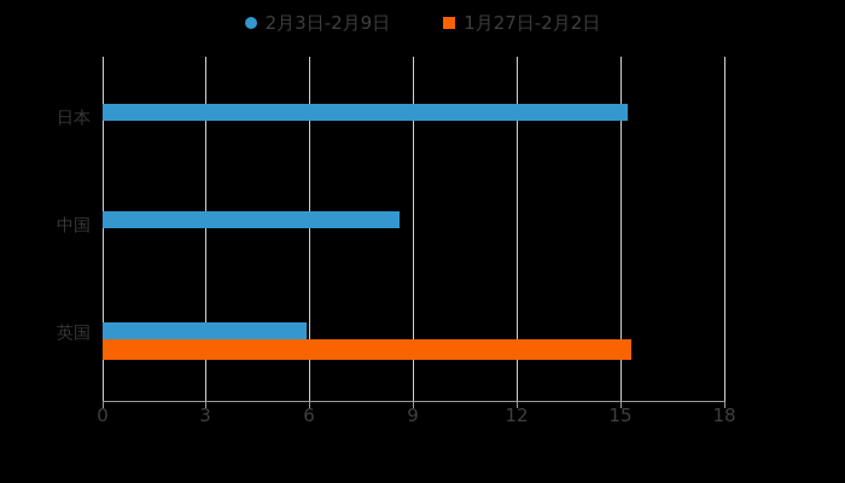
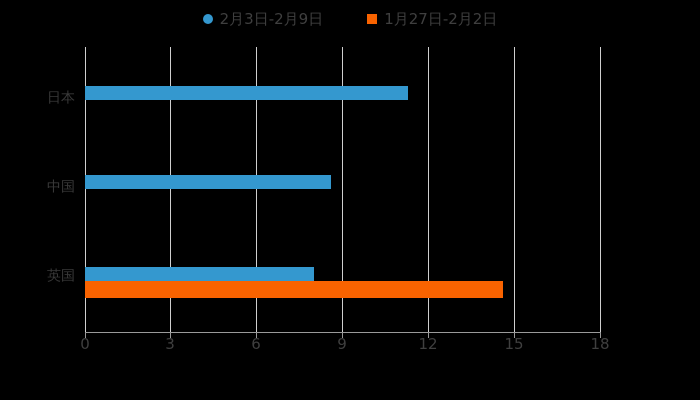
2月3日-2月9日/日本: 15.2 -> 11.3
2月3日-2月9日/英国: 5.9 -> 8.0
1月27日-2月2日/英国: 15.3 -> 14.6
